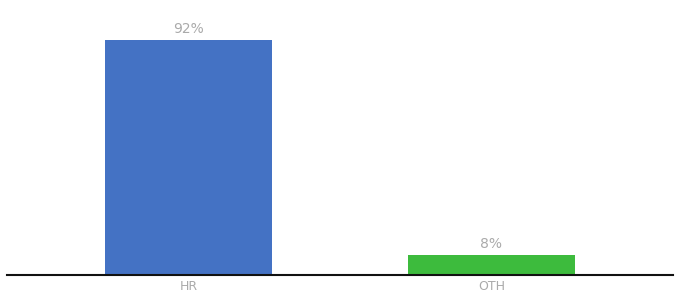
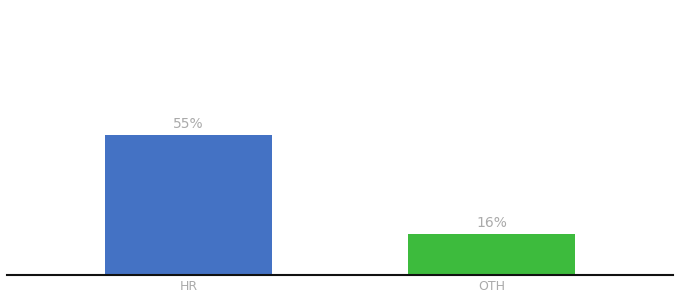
HR: 92% -> 55%
OTH: 8% -> 16%
